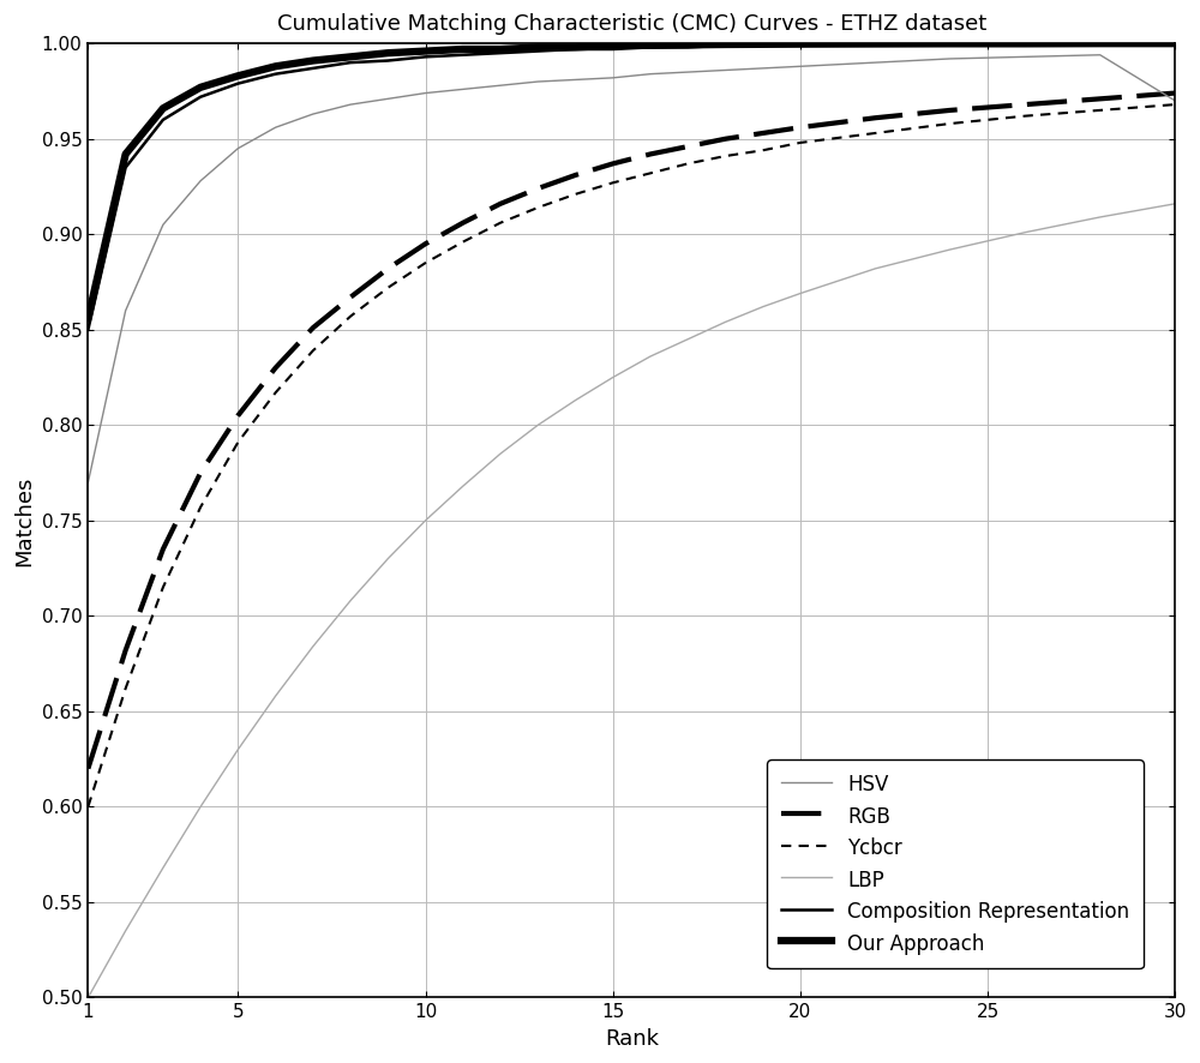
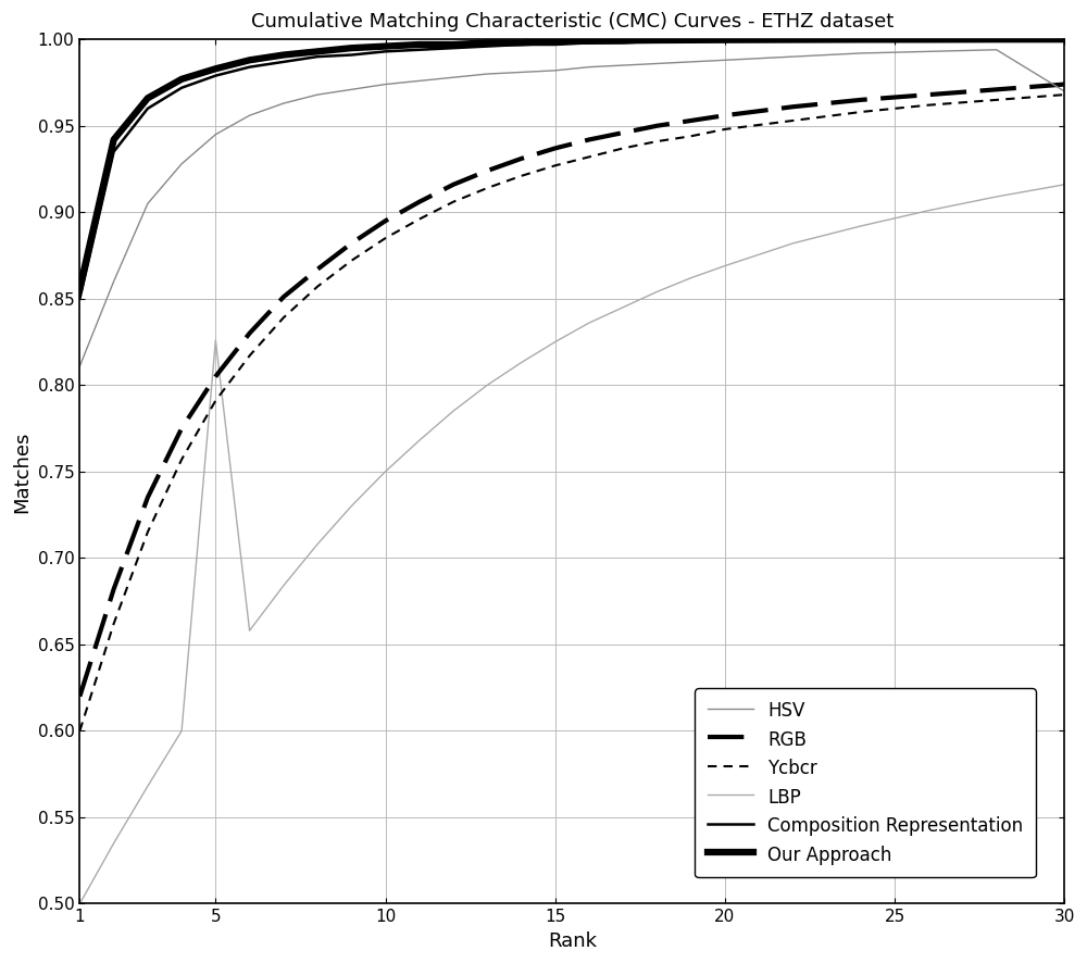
HSV/1: 0.770 -> 0.811
LBP/5: 0.630 -> 0.826
